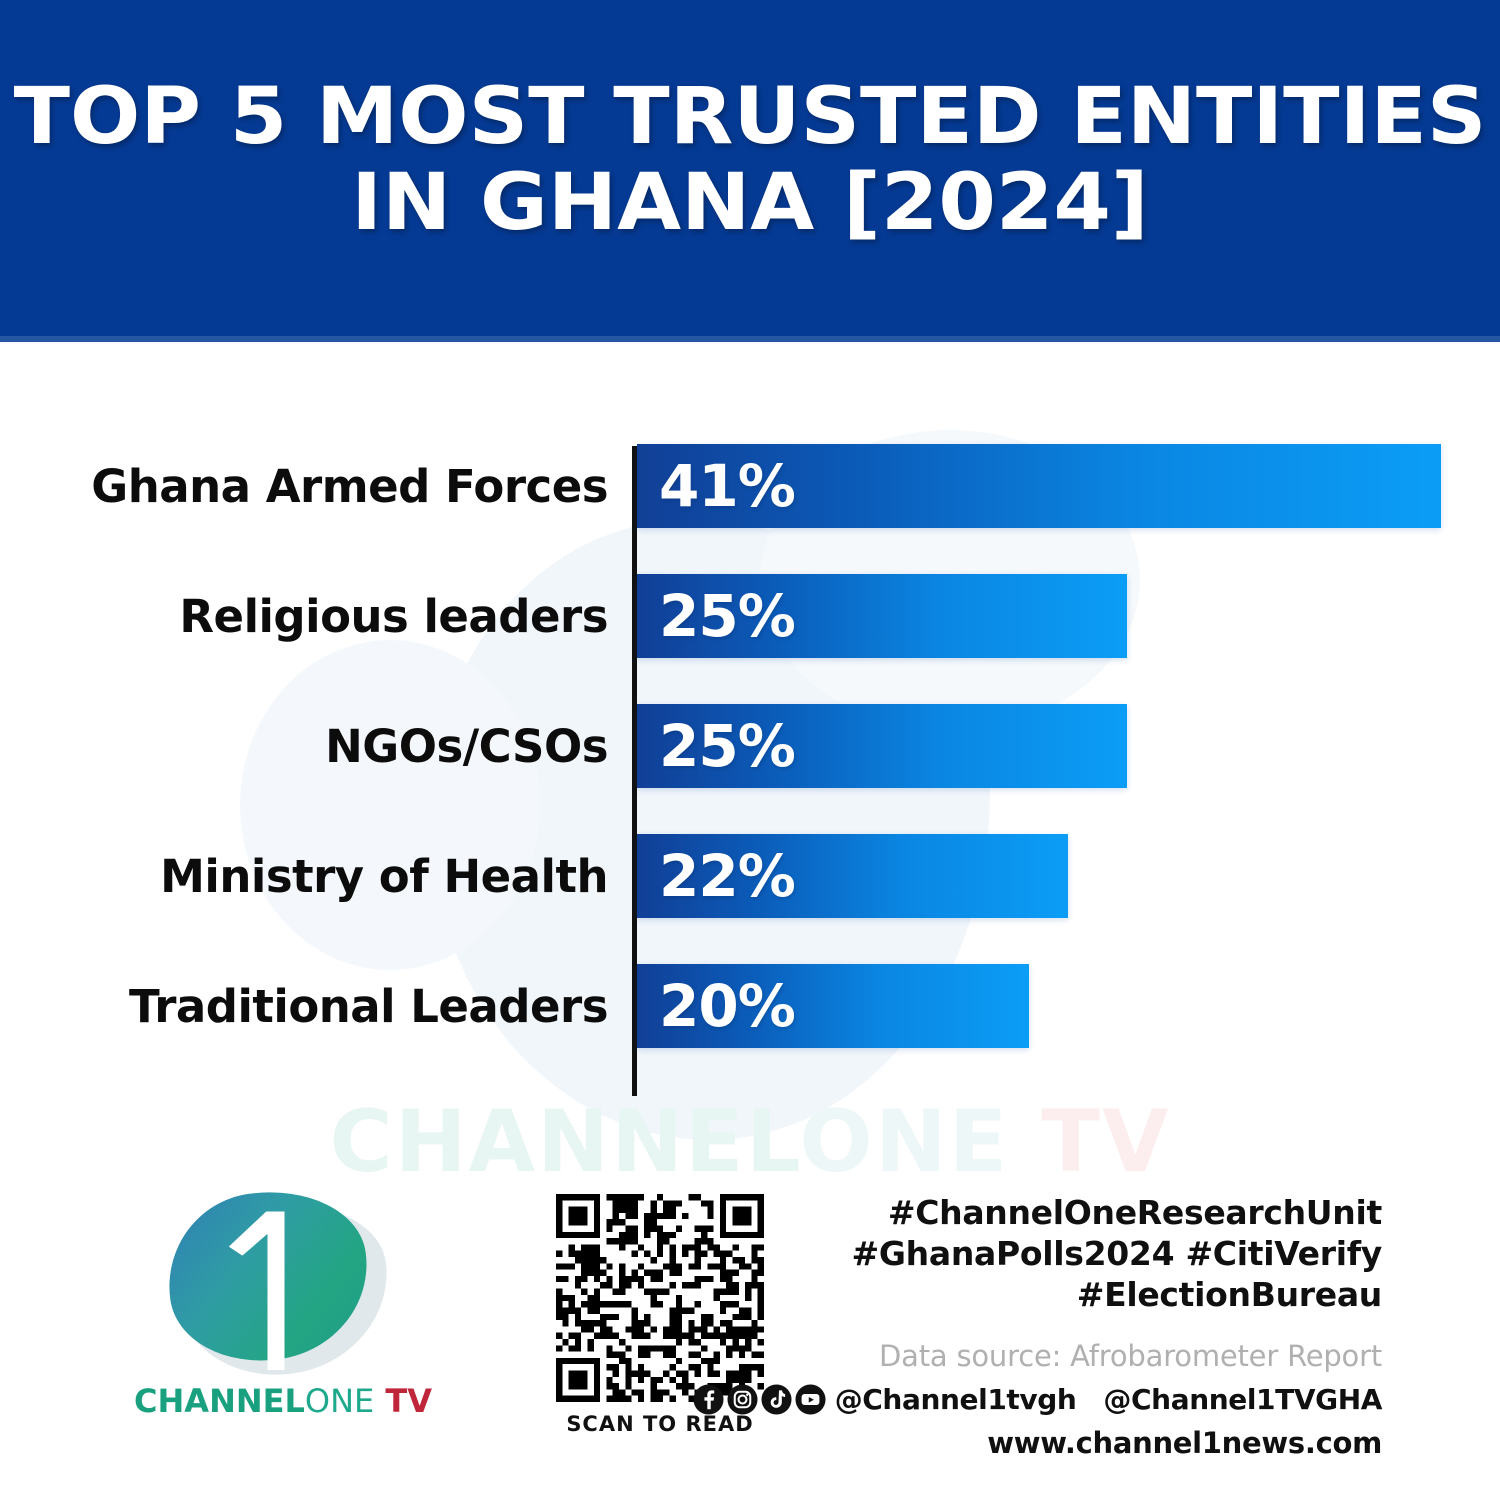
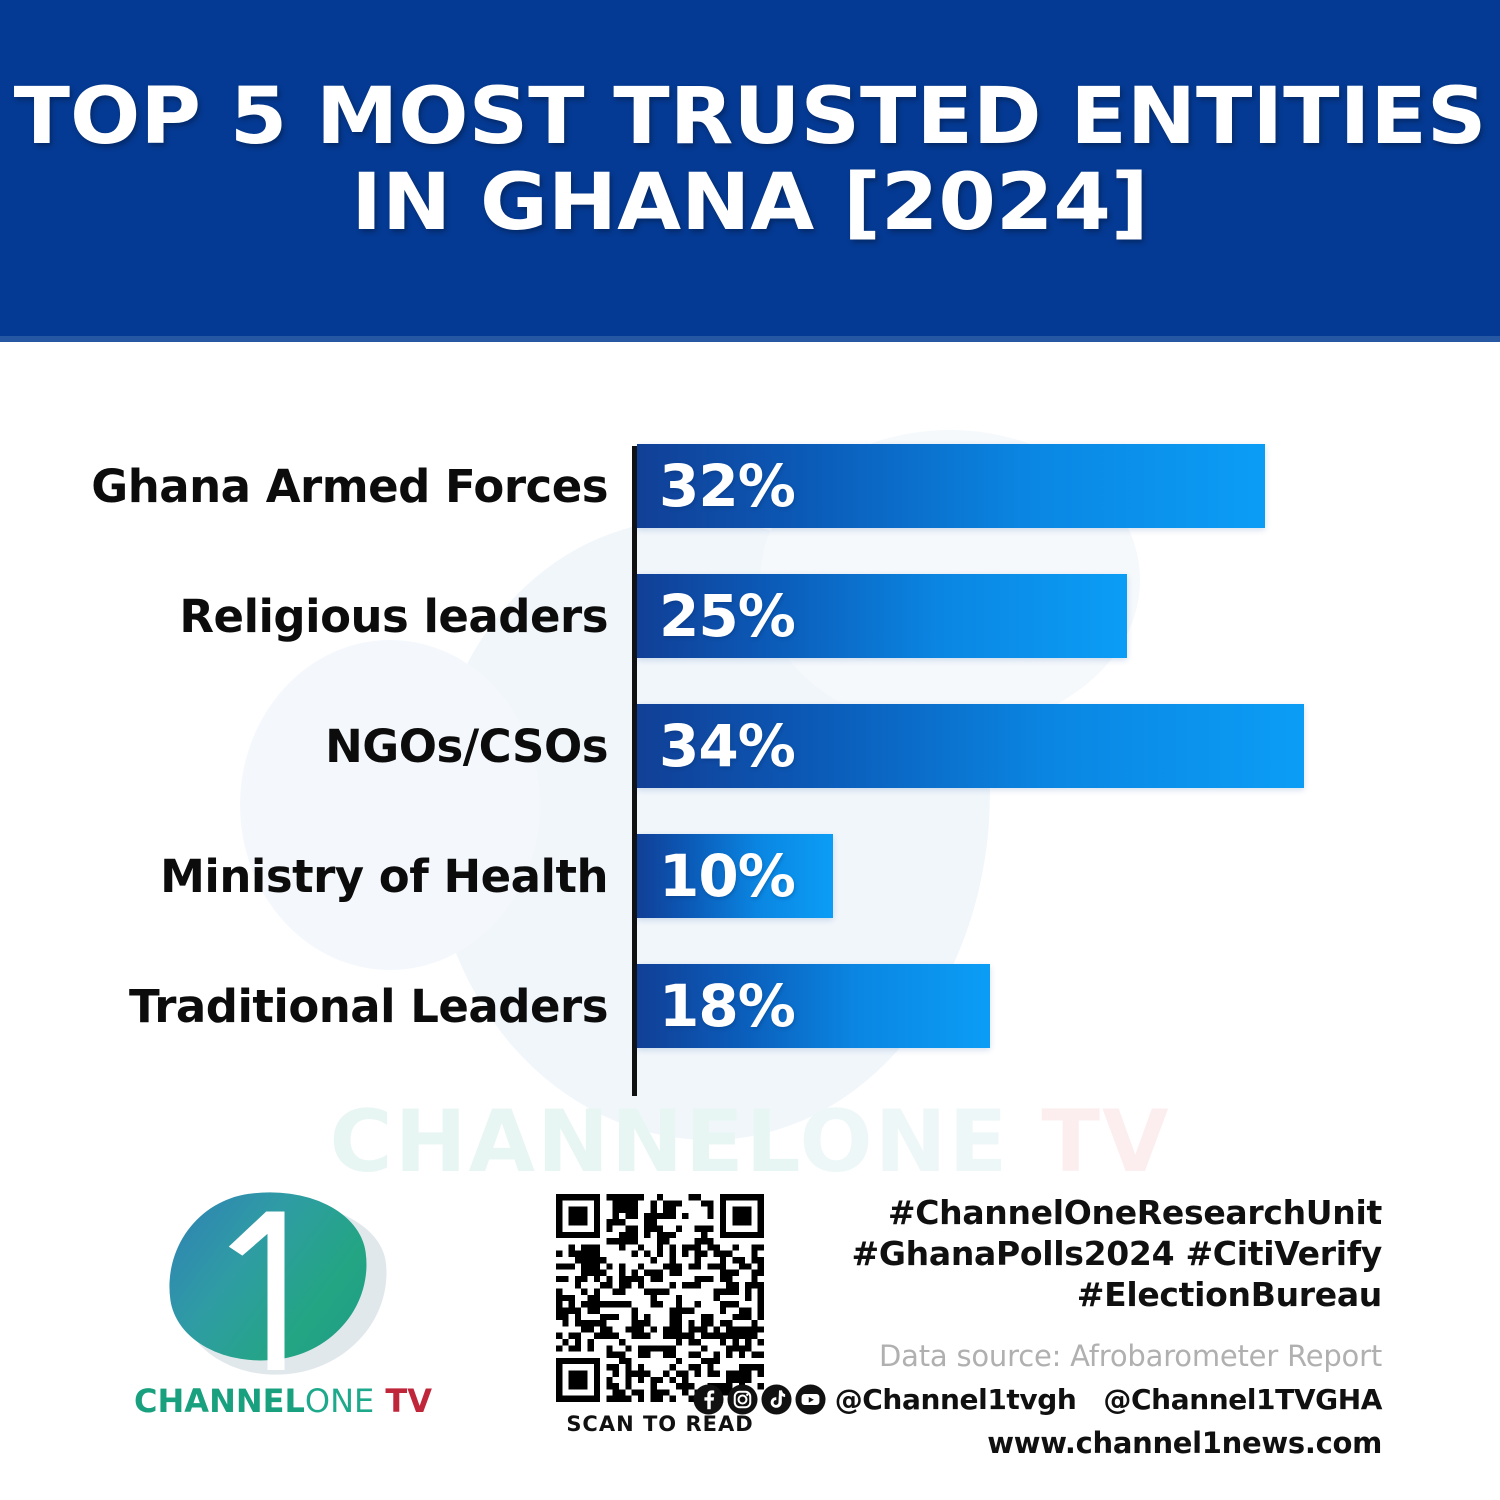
Ghana Armed Forces: 41% -> 32%
NGOs/CSOs: 25% -> 34%
Ministry of Health: 22% -> 10%
Traditional Leaders: 20% -> 18%
